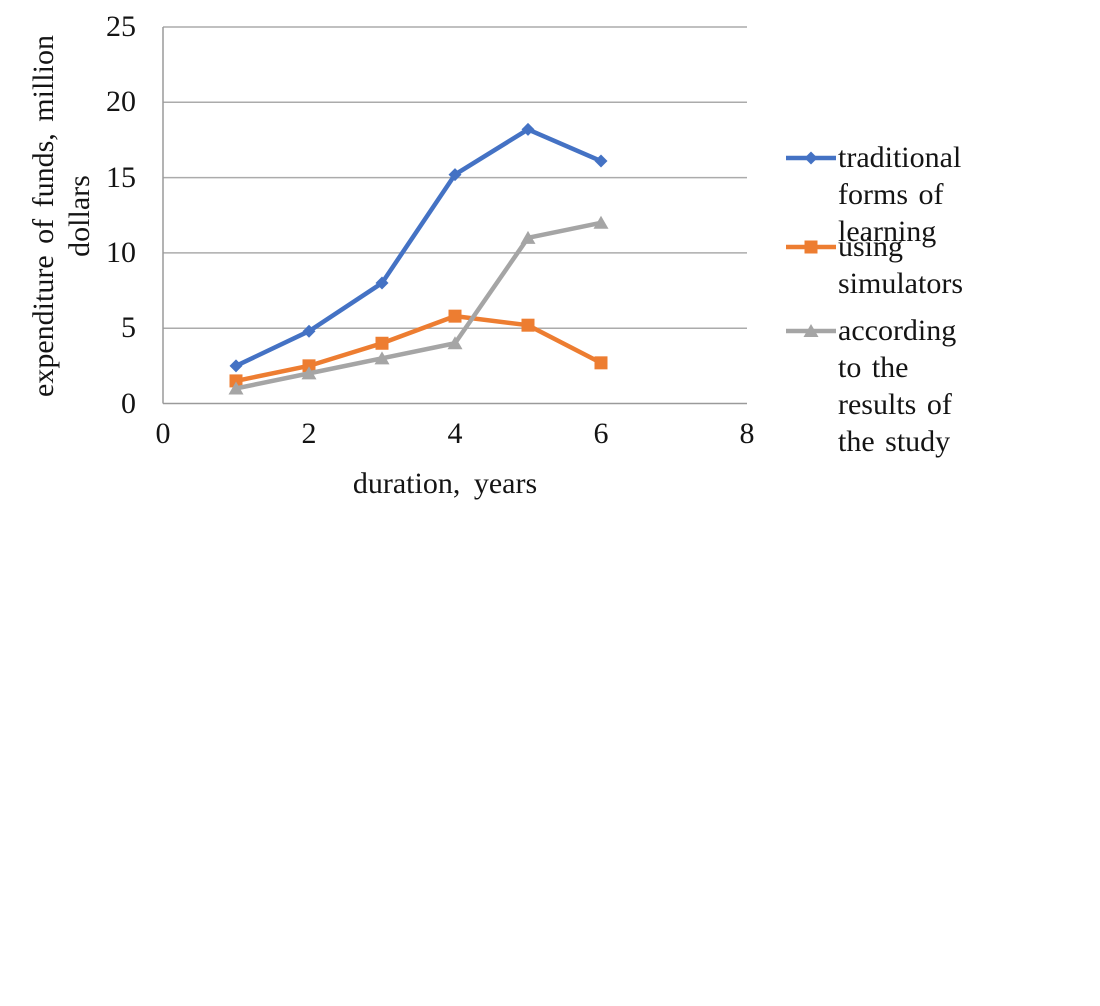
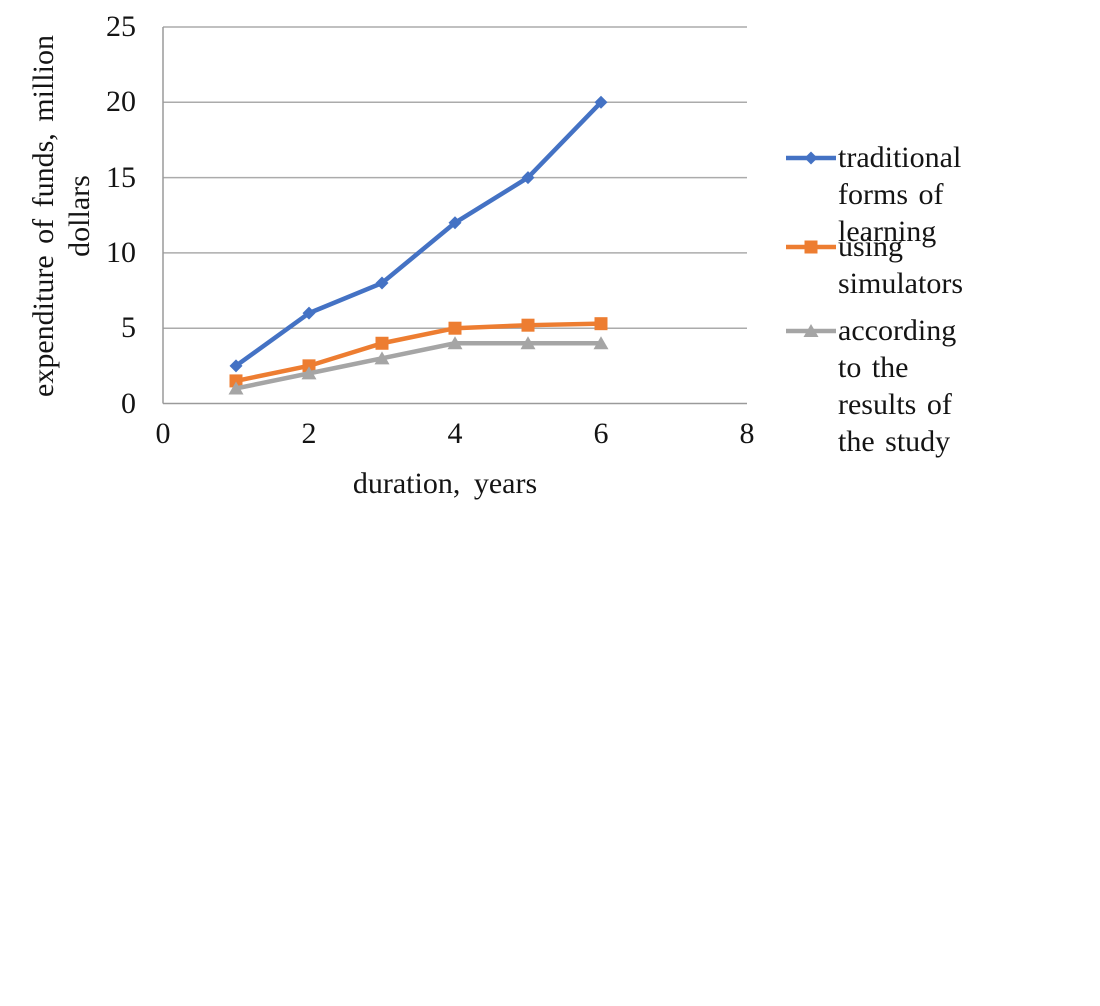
traditional forms of learning/2: 4.8 -> 6.0
traditional forms of learning/4: 15.2 -> 12.0
using simulators/4: 5.8 -> 5.0
traditional forms of learning/5: 18.2 -> 15.0
according to the results of the study/5: 11 -> 4
traditional forms of learning/6: 16.1 -> 20.0
using simulators/6: 2.7 -> 5.3
according to the results of the study/6: 12 -> 4
